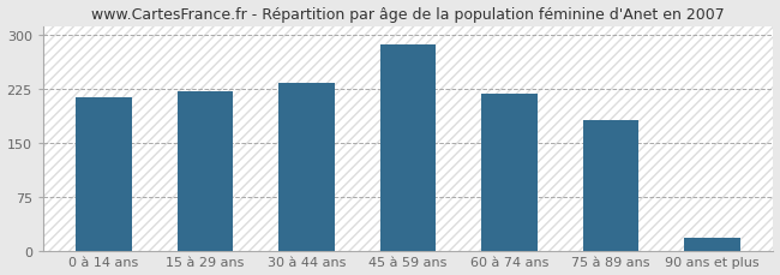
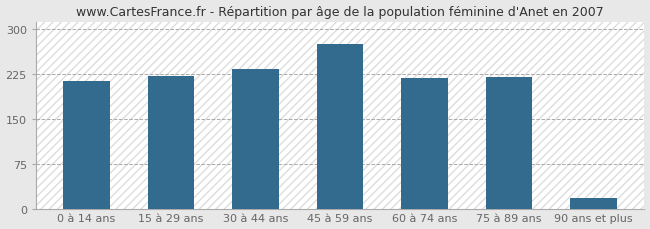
45 à 59 ans: 287 -> 274
75 à 89 ans: 182 -> 220
